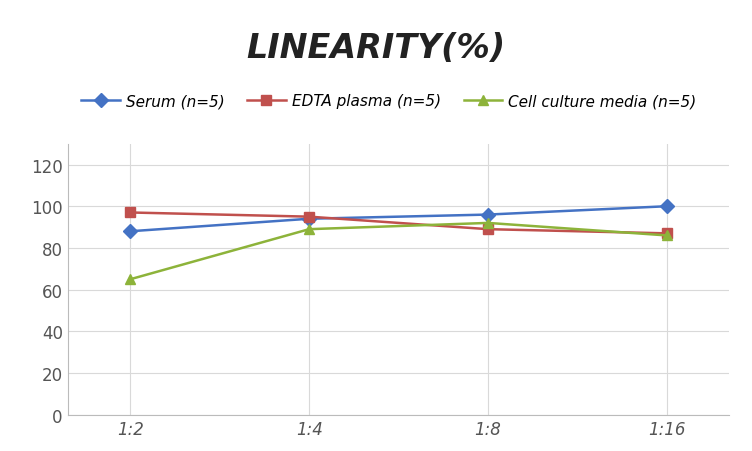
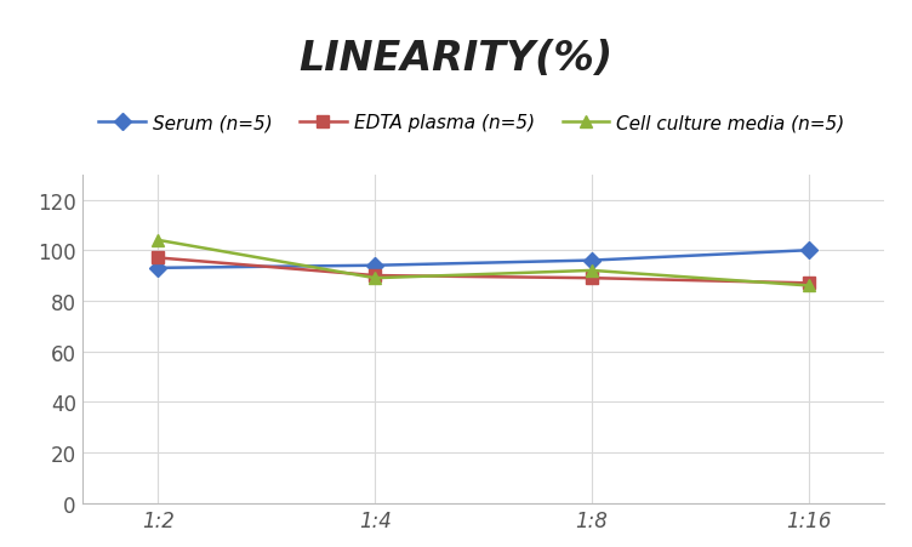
Serum (n=5)/1:2: 88 -> 93
Cell culture media (n=5)/1:2: 65 -> 104
EDTA plasma (n=5)/1:4: 95 -> 90
